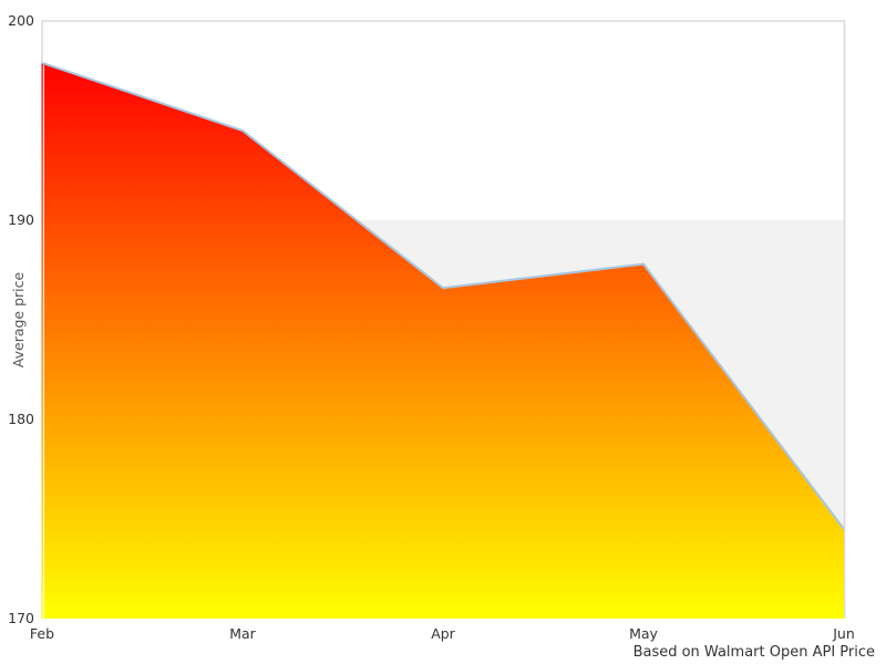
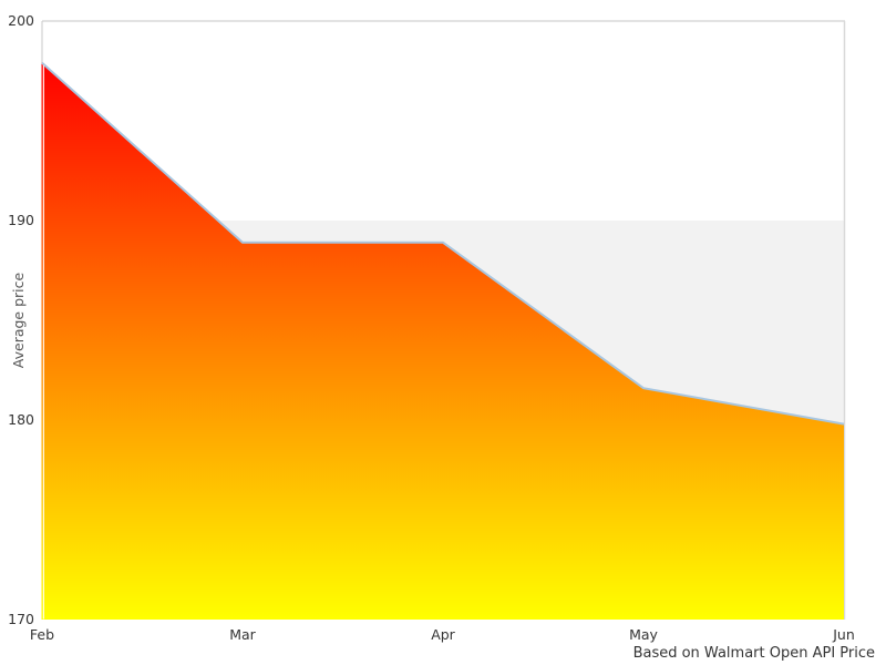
Mar: 194.5 -> 188.9
Apr: 186.6 -> 188.9
May: 187.8 -> 181.6
Jun: 174.5 -> 179.8
